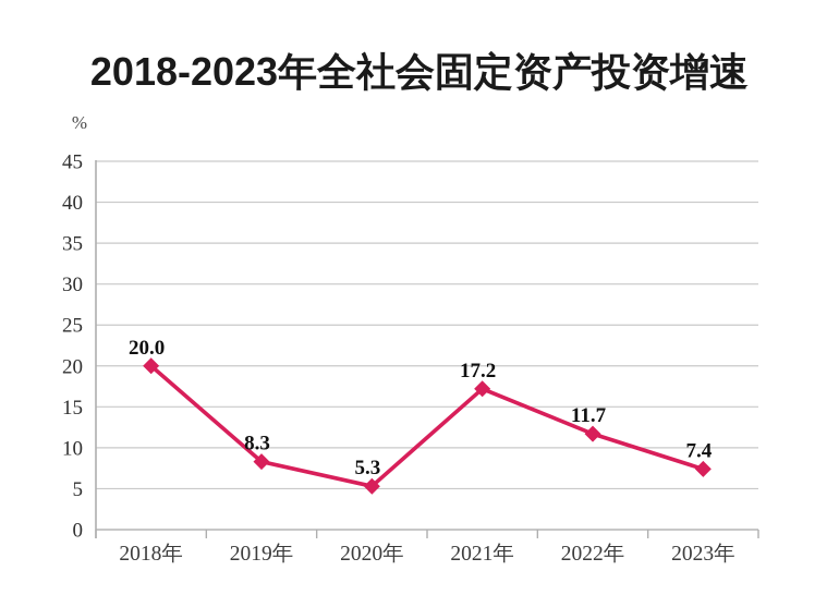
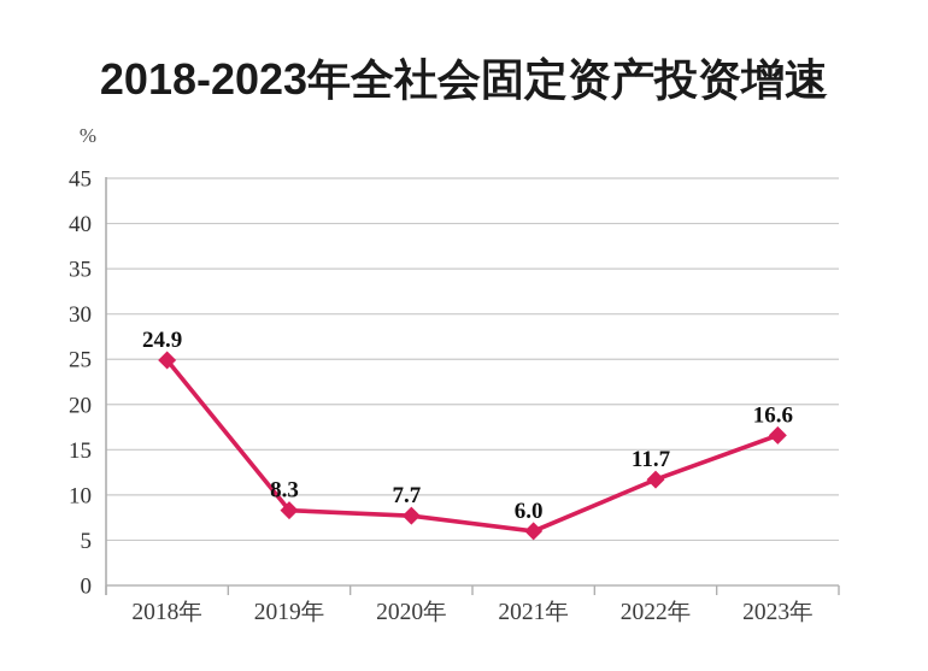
2018年: 20.0 -> 24.9
2020年: 5.3 -> 7.7
2021年: 17.2 -> 6.0
2023年: 7.4 -> 16.6
